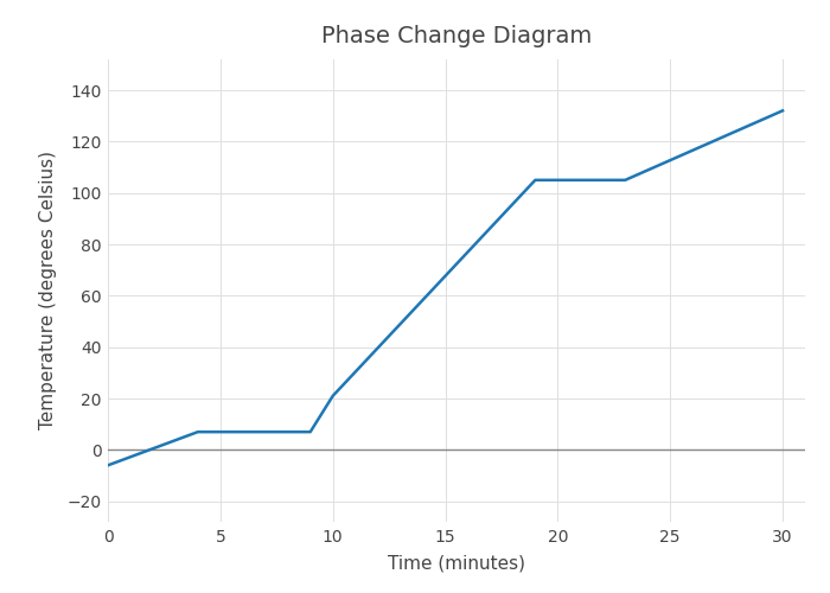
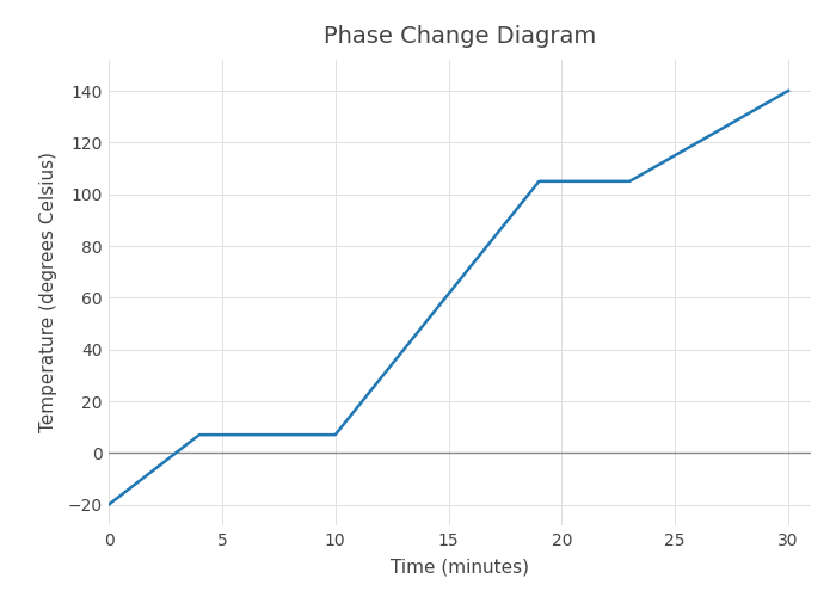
0: -6 -> -20
10: 21 -> 7
30: 132 -> 140
